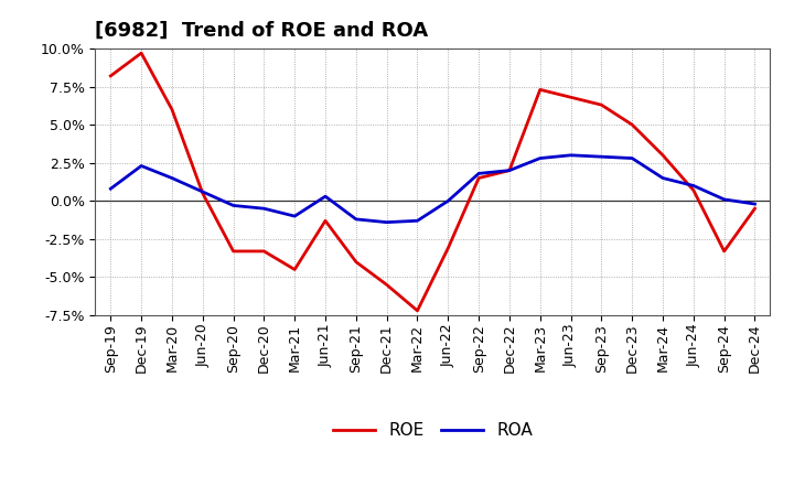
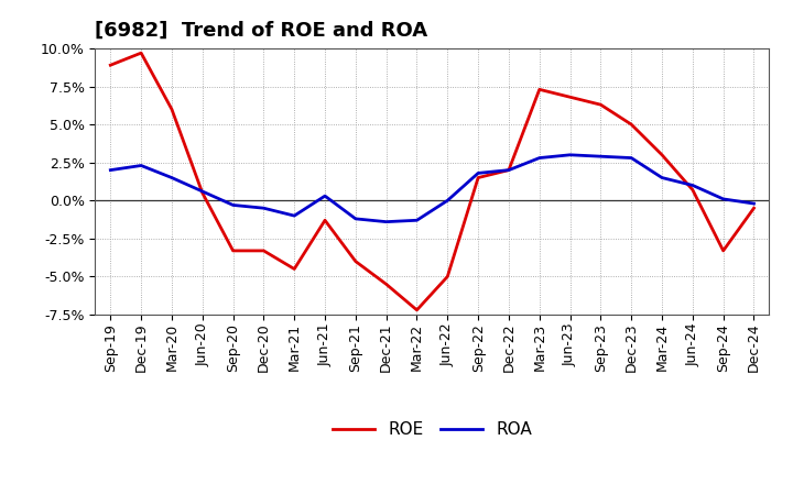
ROE/Sep-19: 8.2% -> 8.9%
ROA/Sep-19: 0.8% -> 2.0%
ROE/Jun-22: -3.1% -> -5.0%
